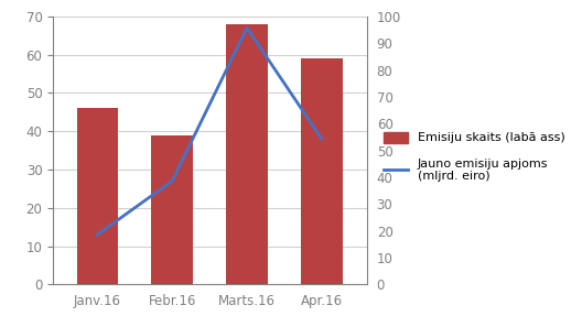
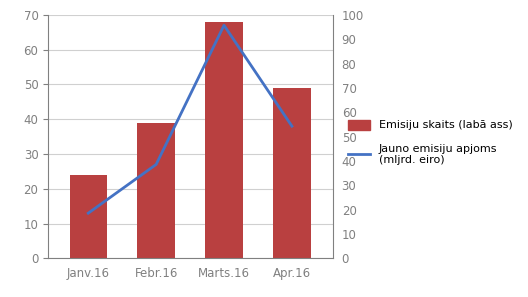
Emisiju skaits (labā ass)/Janv.16: 46 -> 24
Emisiju skaits (labā ass)/Apr.16: 59 -> 49
